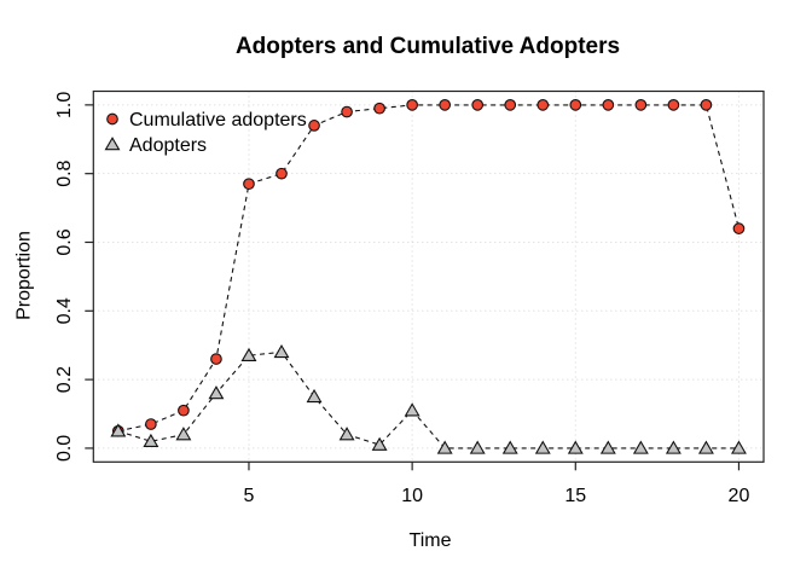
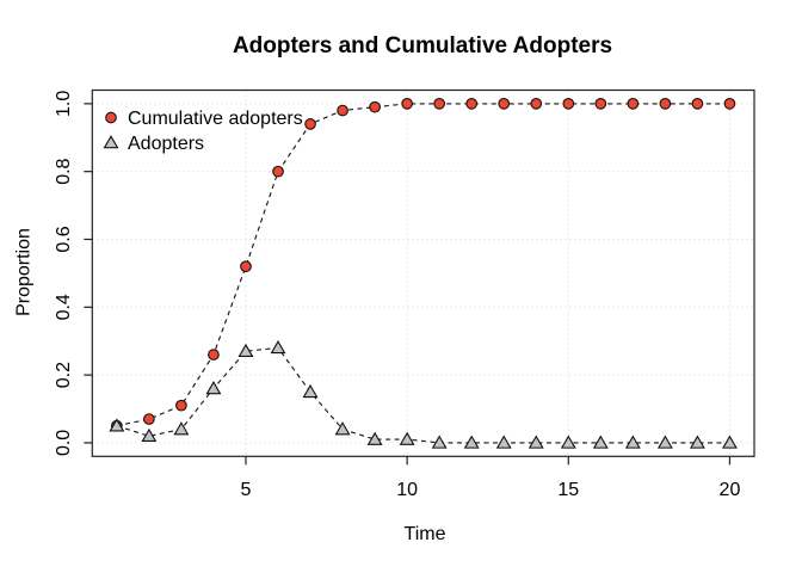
Cumulative adopters/5: 0.77 -> 0.52
Adopters/10: 0.11 -> 0.01
Cumulative adopters/20: 0.64 -> 1.00
